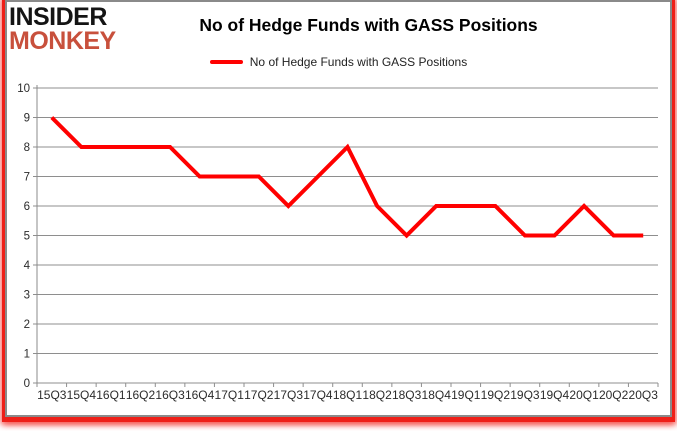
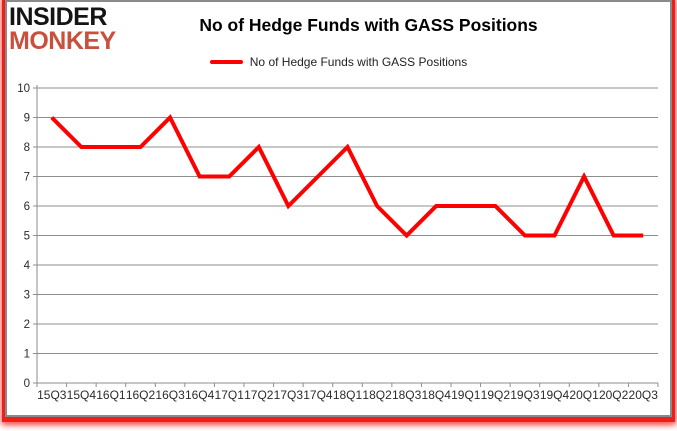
16Q3: 8 -> 9
17Q2: 7 -> 8
20Q1: 6 -> 7
